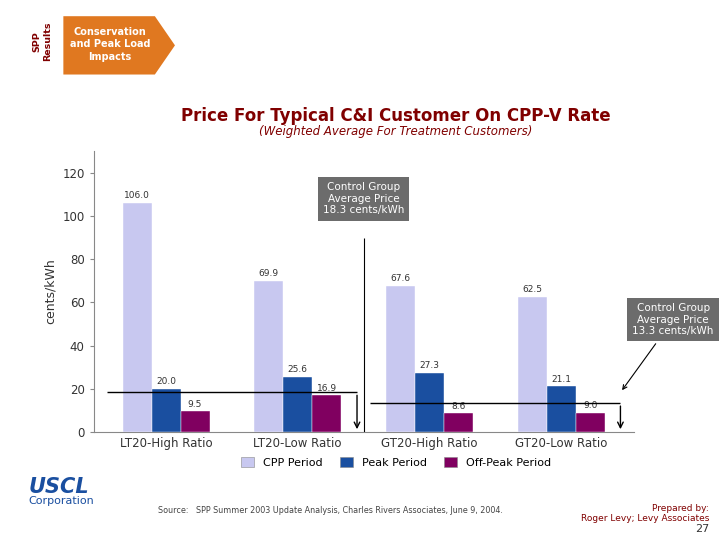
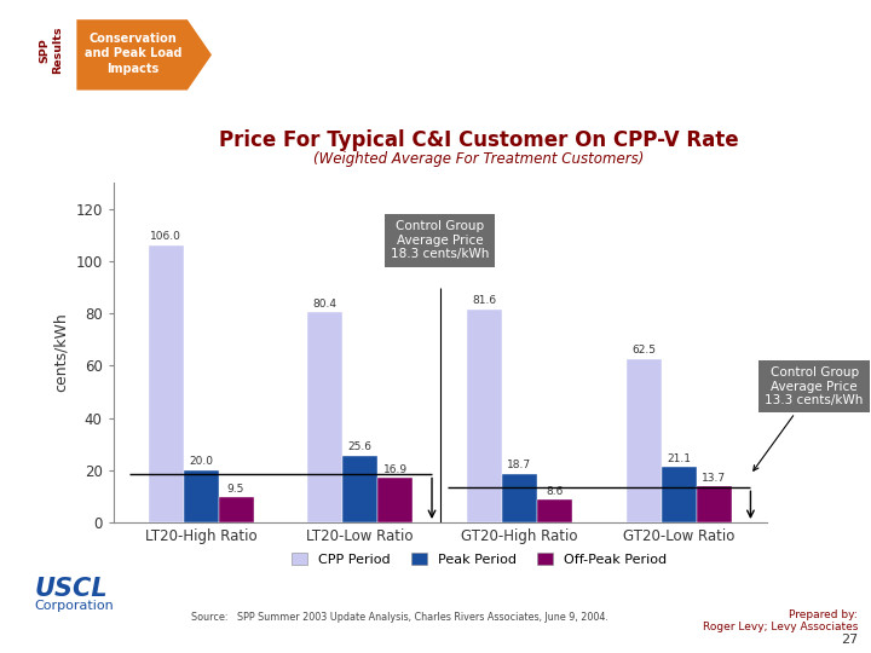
CPP Period/LT20-Low Ratio: 69.9 -> 80.4
CPP Period/GT20-High Ratio: 67.6 -> 81.6
Peak Period/GT20-High Ratio: 27.3 -> 18.7
Off-Peak Period/GT20-Low Ratio: 9.0 -> 13.7
